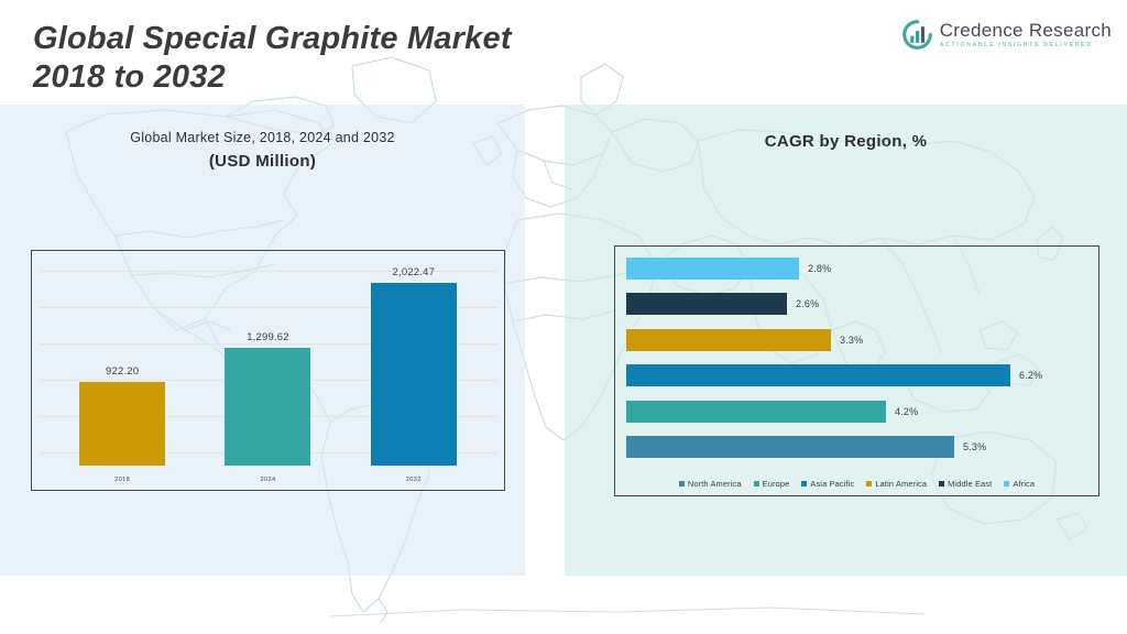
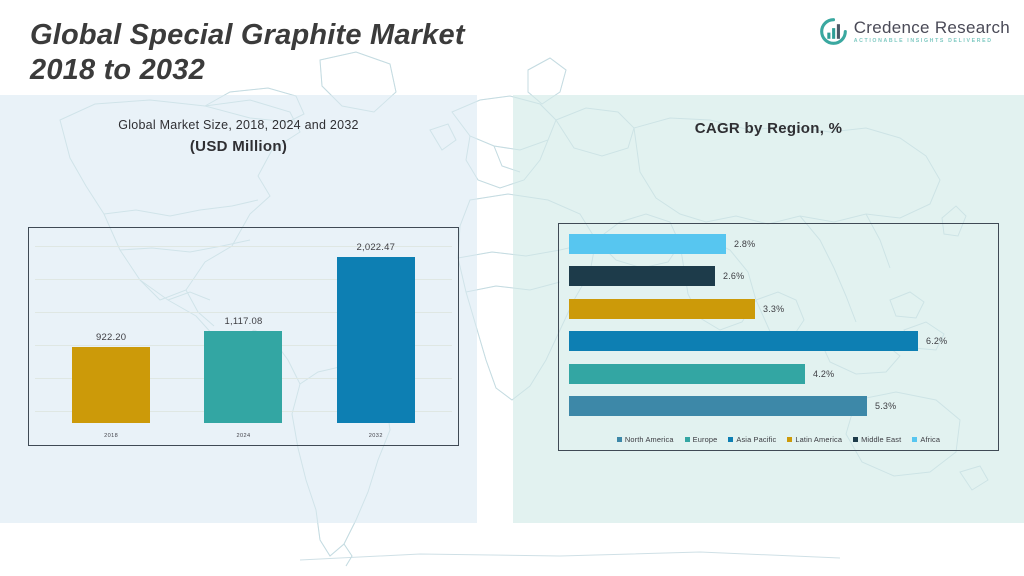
Global Market Size, 2018, 2024 and 2032 (USD Million)/2024: 1,299.62 -> 1,117.08
